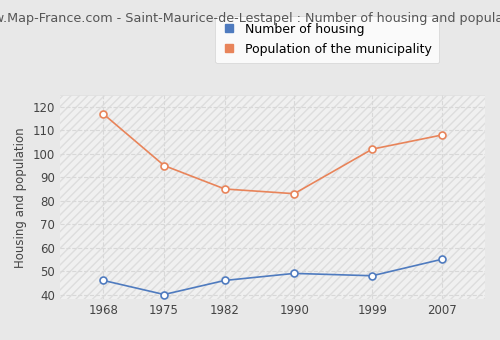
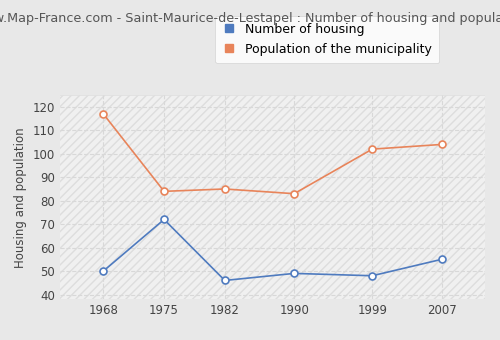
Number of housing/1968: 46 -> 50
Number of housing/1975: 40 -> 72
Population of the municipality/1975: 95 -> 84
Population of the municipality/2007: 108 -> 104
